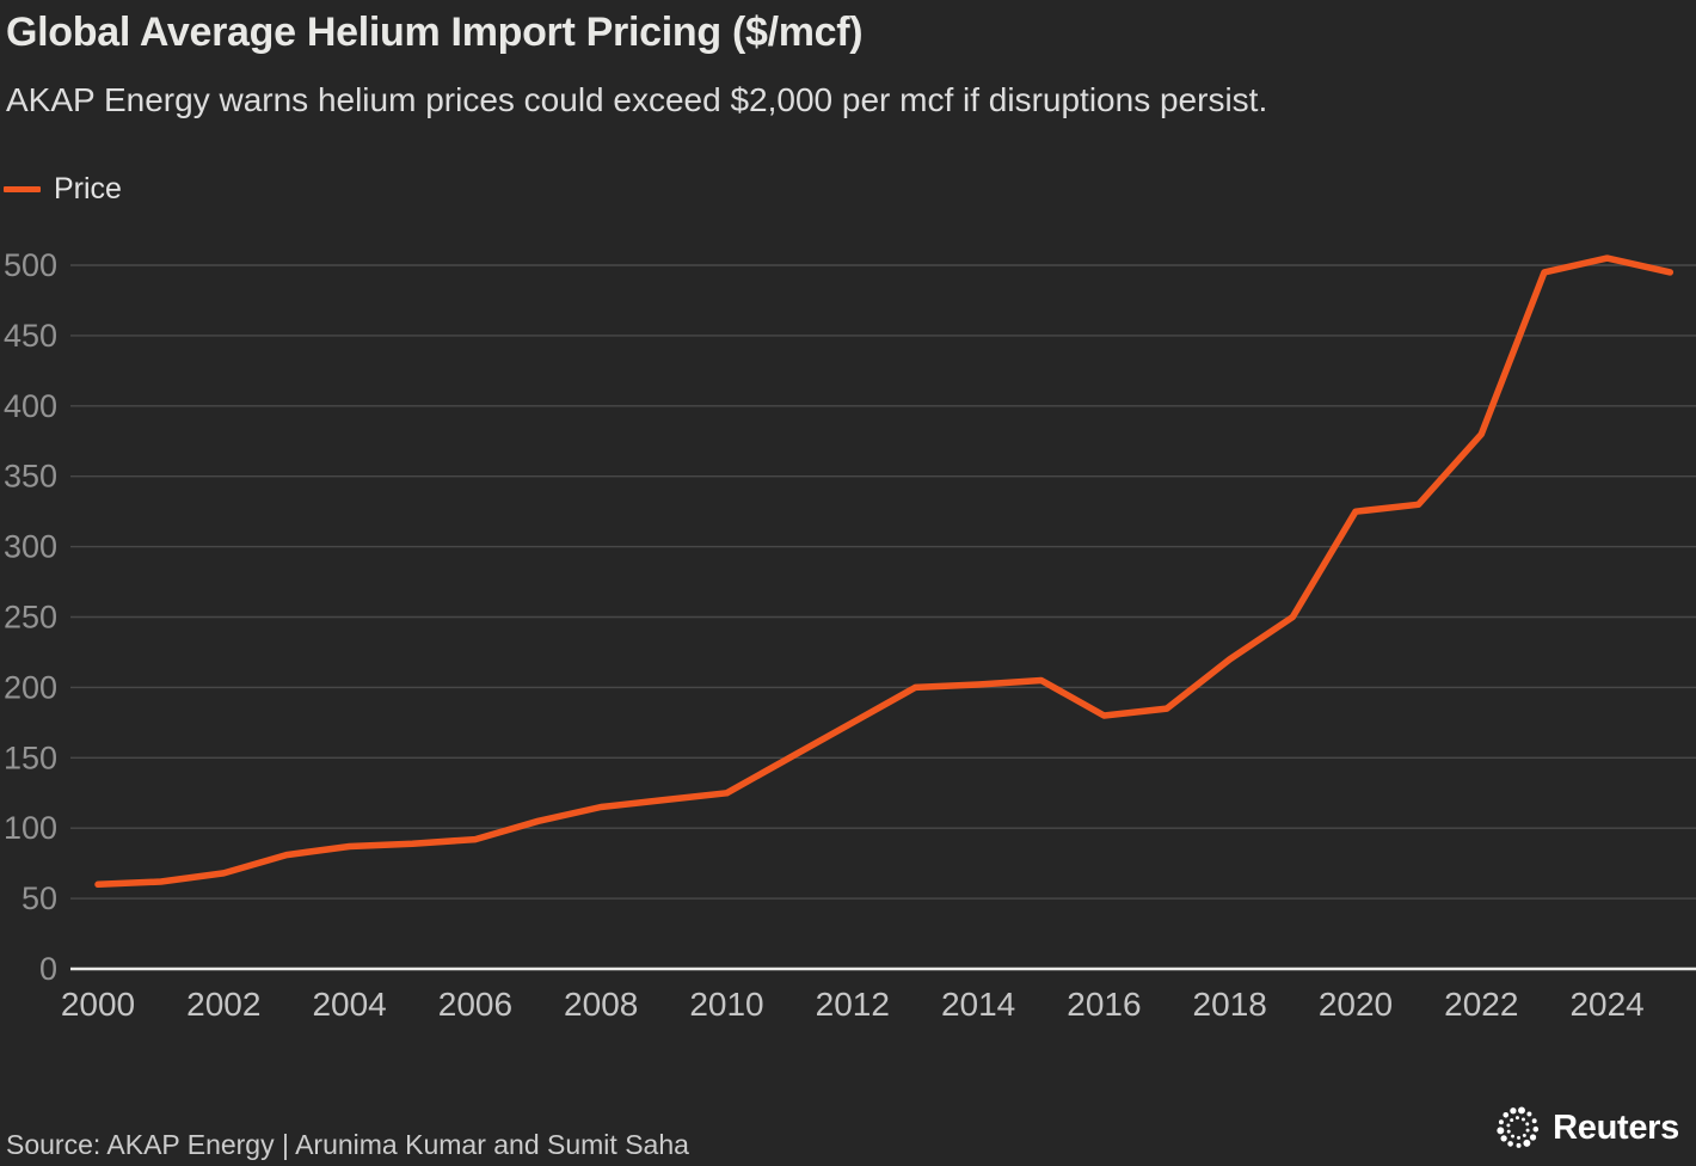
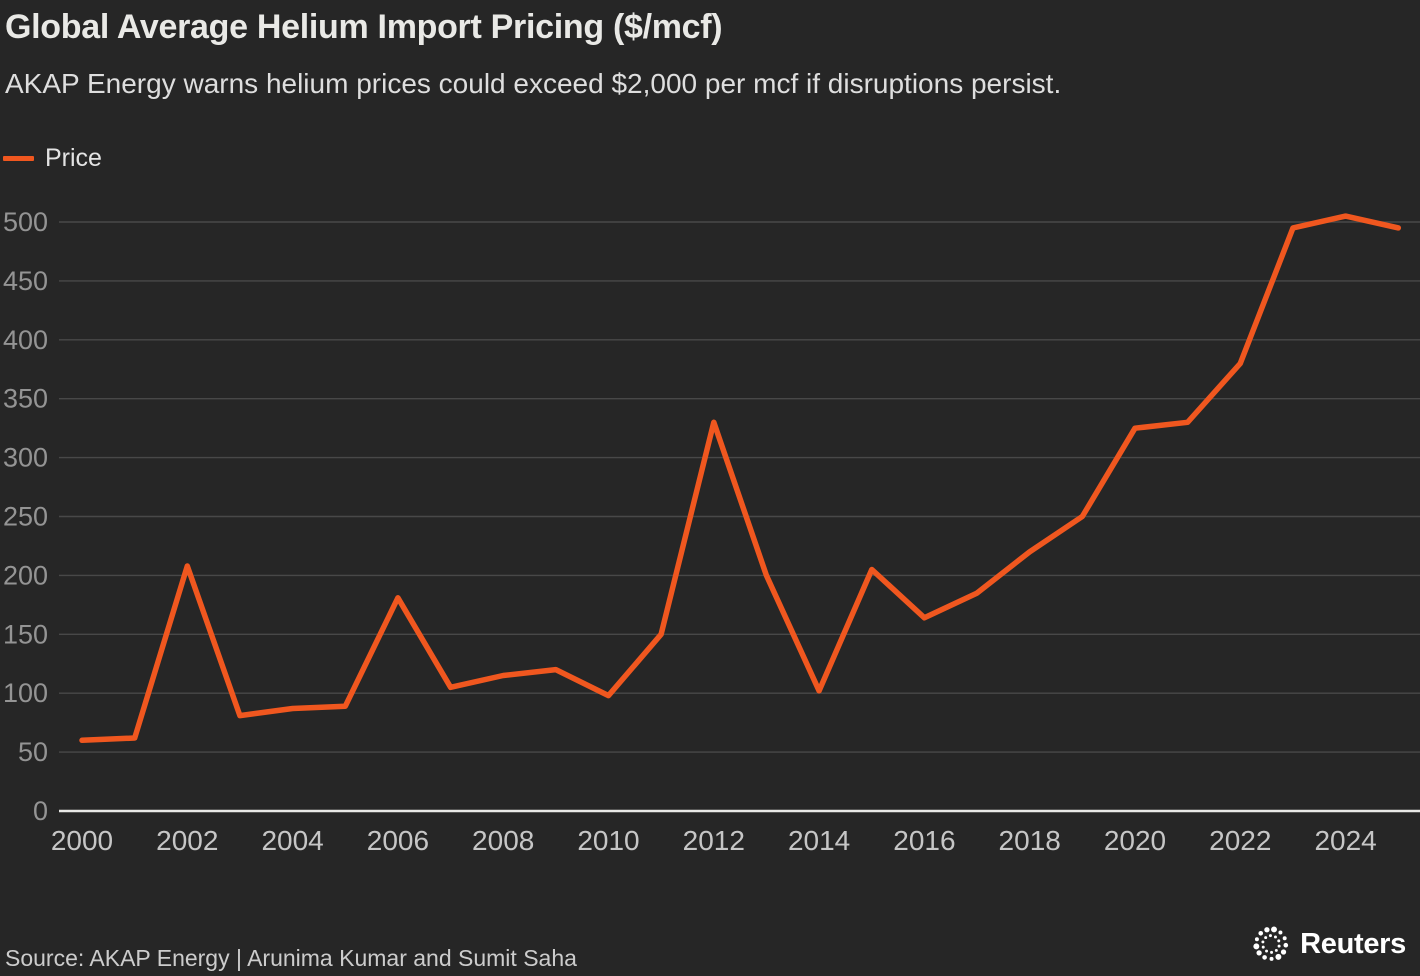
2002: 68 -> 208
2006: 92 -> 181
2010: 125 -> 98
2012: 175 -> 330
2014: 202 -> 102
2016: 180 -> 164
